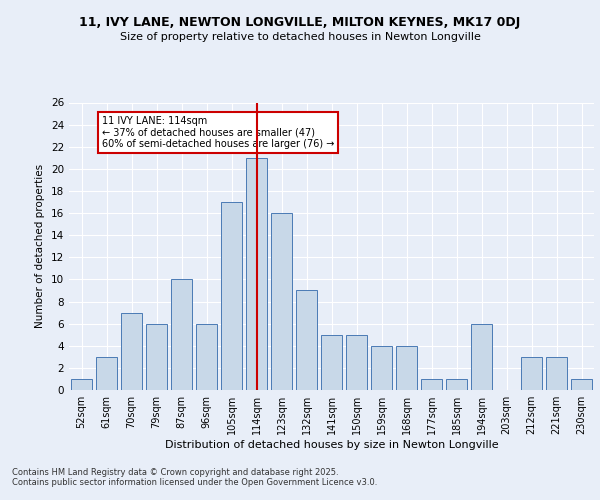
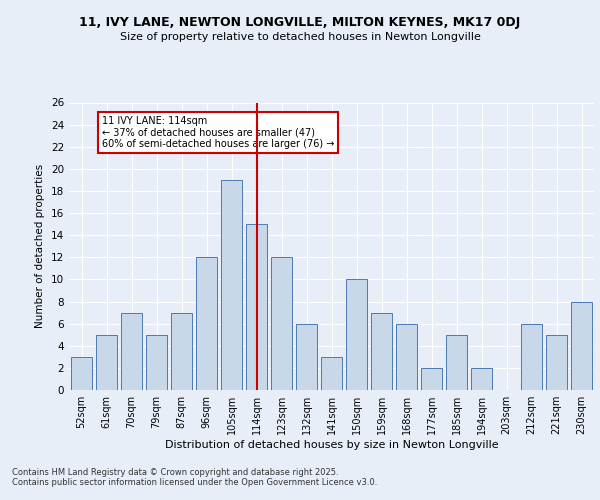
52sqm: 1 -> 3
61sqm: 3 -> 5
79sqm: 6 -> 5
87sqm: 10 -> 7
96sqm: 6 -> 12
105sqm: 17 -> 19
114sqm: 21 -> 15
123sqm: 16 -> 12
132sqm: 9 -> 6
141sqm: 5 -> 3
150sqm: 5 -> 10
159sqm: 4 -> 7
168sqm: 4 -> 6
177sqm: 1 -> 2
185sqm: 1 -> 5
194sqm: 6 -> 2
212sqm: 3 -> 6
221sqm: 3 -> 5
230sqm: 1 -> 8
